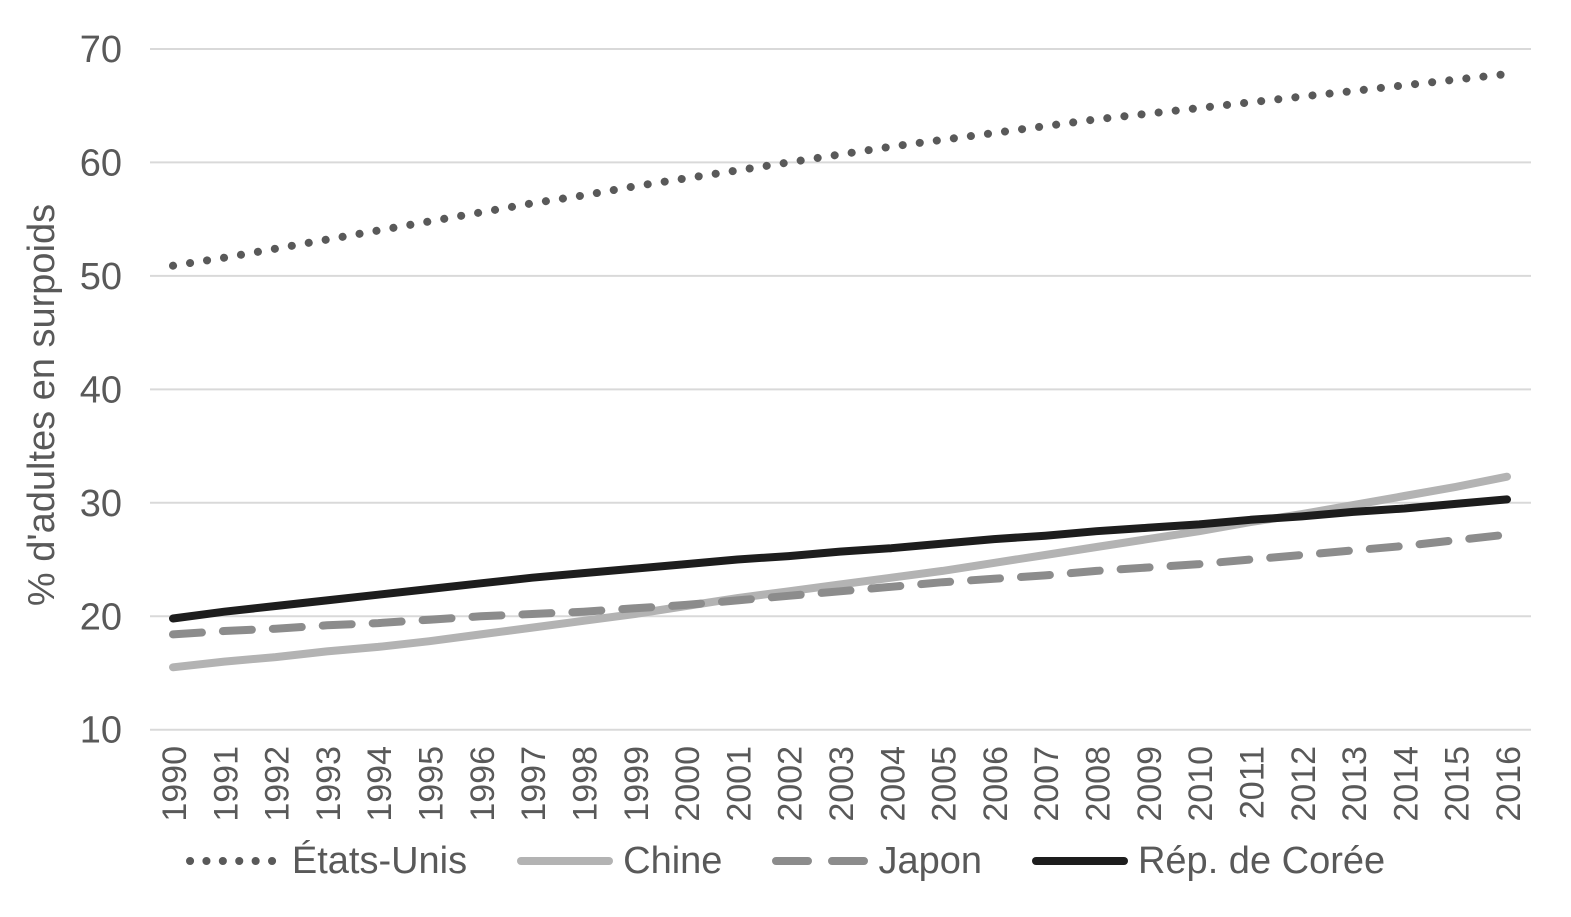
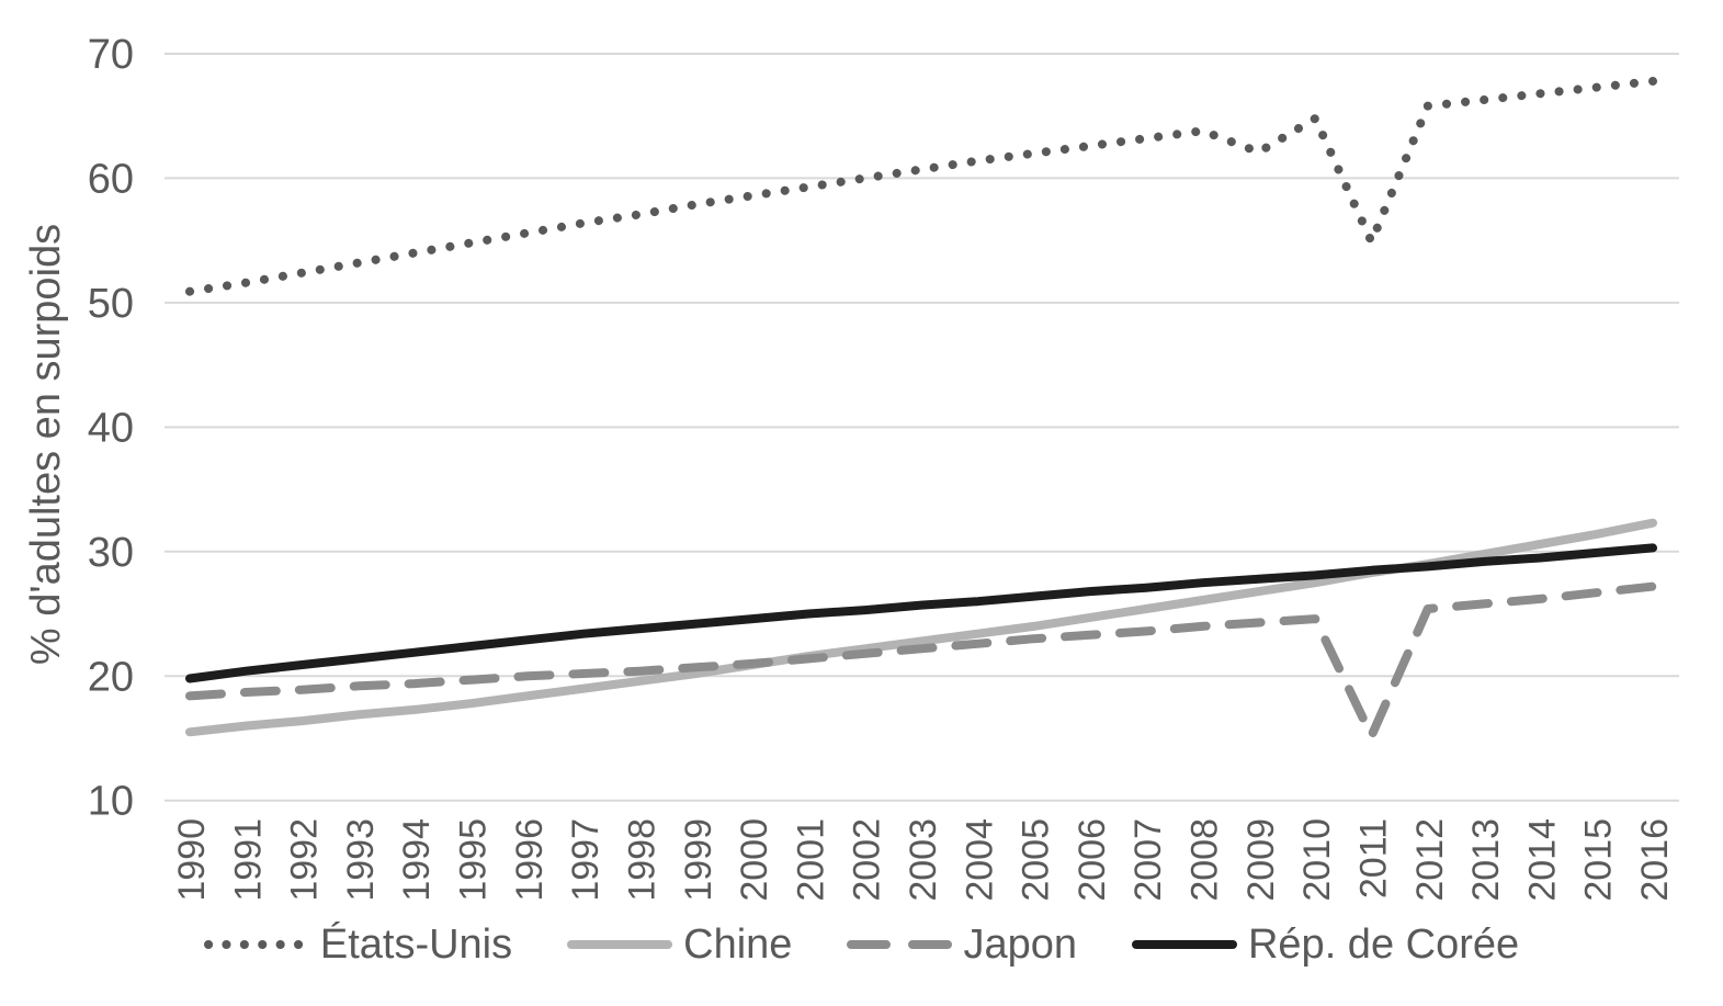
États-Unis/2009: 64.3 -> 62.1
États-Unis/2011: 65.3 -> 54.9
Japon/2011: 25.0 -> 15.2
